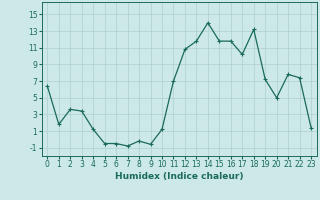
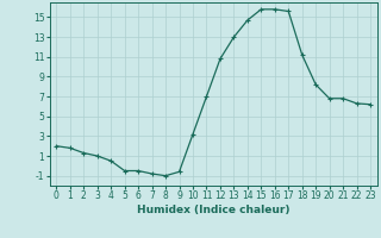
0: 6.4 -> 2.0
2: 3.6 -> 1.3
3: 3.4 -> 1.0
4: 1.2 -> 0.5
8: -0.2 -> -1.0
10: 1.2 -> 3.2
13: 11.8 -> 13.0
14: 14.0 -> 14.7
15: 11.8 -> 15.8
16: 11.8 -> 15.8
17: 10.2 -> 15.6
18: 13.2 -> 11.2
19: 7.2 -> 8.2
20: 5.0 -> 6.8
21: 7.8 -> 6.8
22: 7.4 -> 6.3
23: 1.4 -> 6.2
